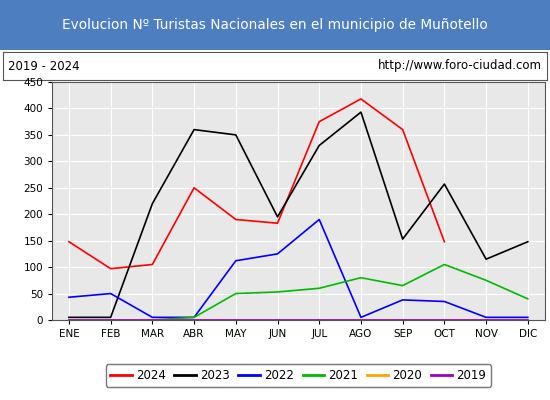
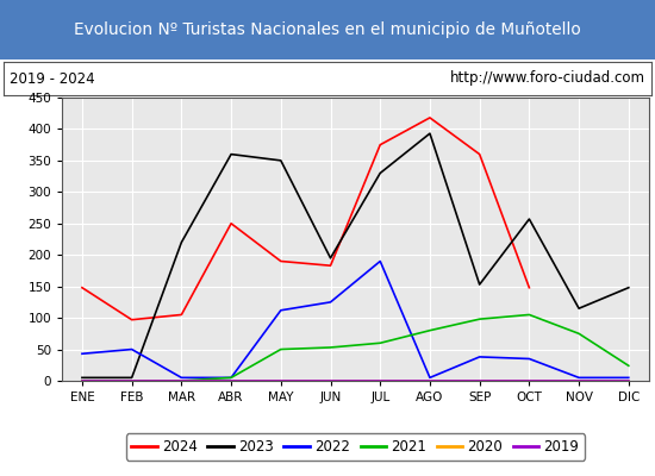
2021/SEP: 65 -> 98
2021/DIC: 40 -> 24
